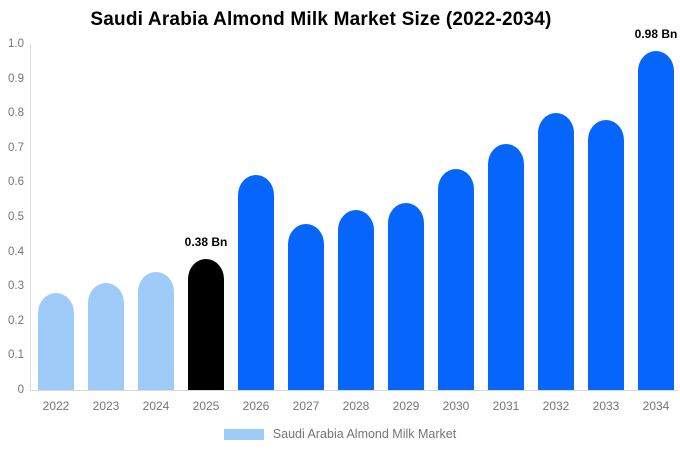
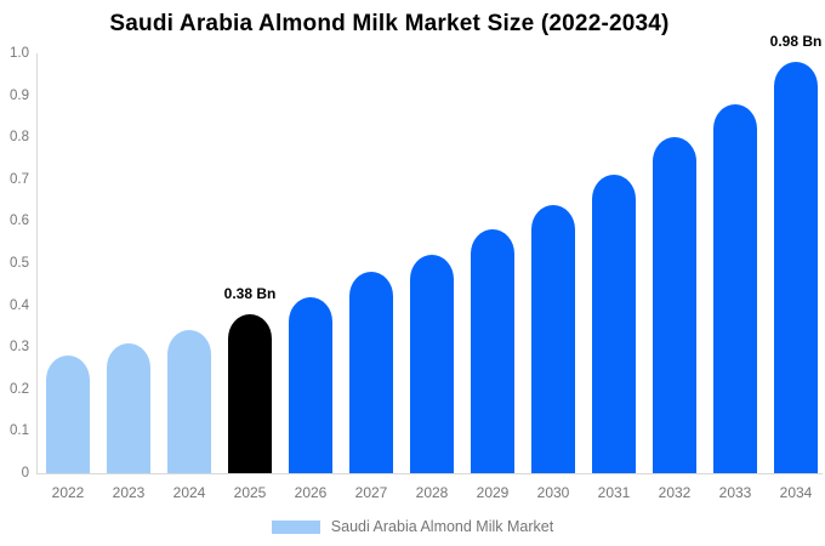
2026: 0.62 -> 0.42
2029: 0.54 -> 0.58
2033: 0.78 -> 0.88
